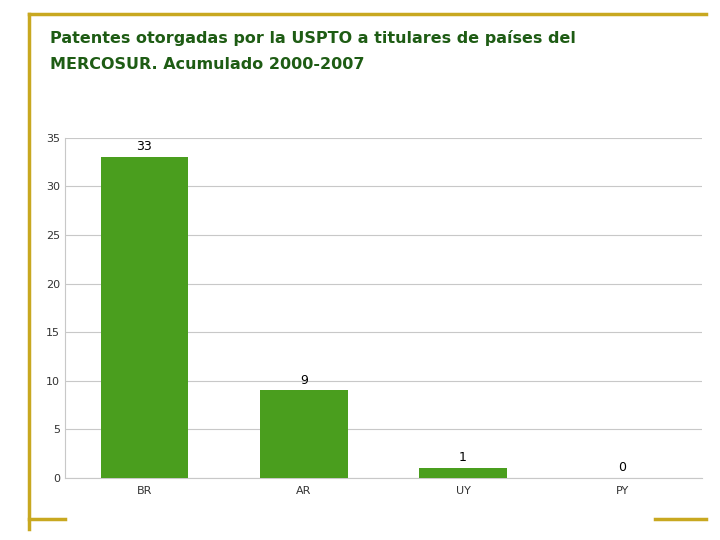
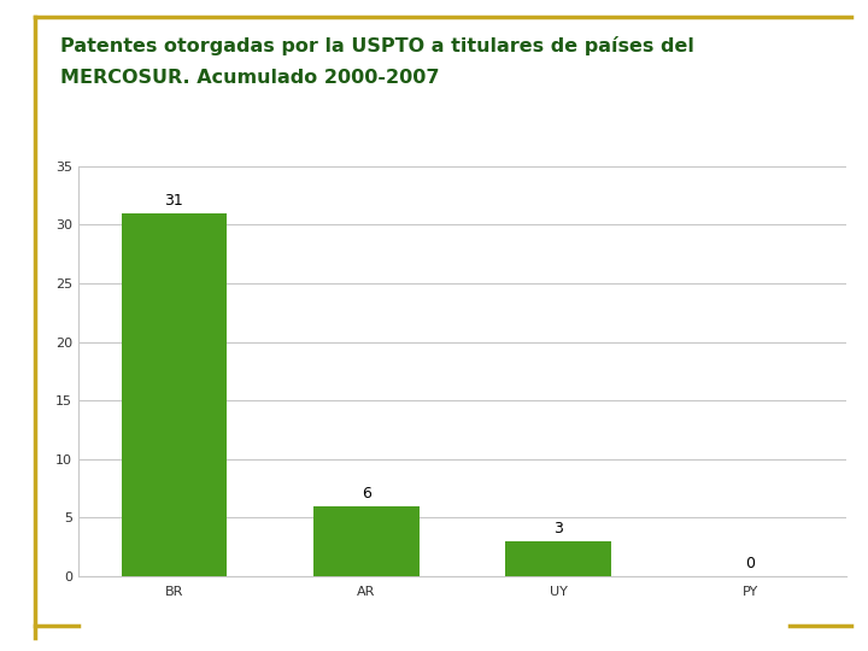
BR: 33 -> 31
AR: 9 -> 6
UY: 1 -> 3
